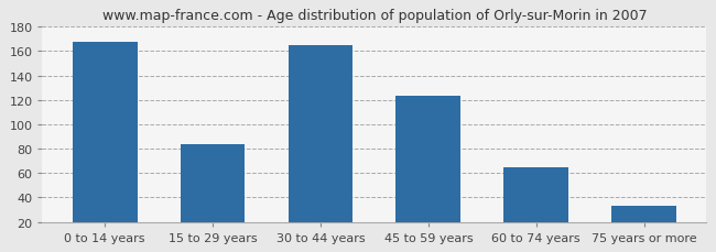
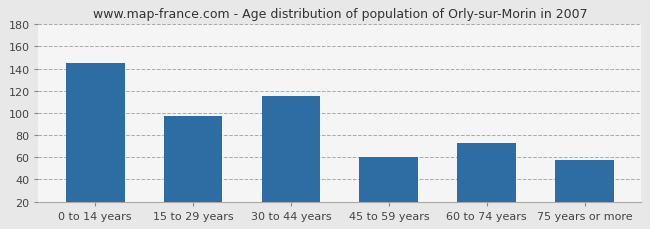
0 to 14 years: 168 -> 145
15 to 29 years: 84 -> 97
30 to 44 years: 165 -> 115
45 to 59 years: 123 -> 60
60 to 74 years: 65 -> 73
75 years or more: 33 -> 58
